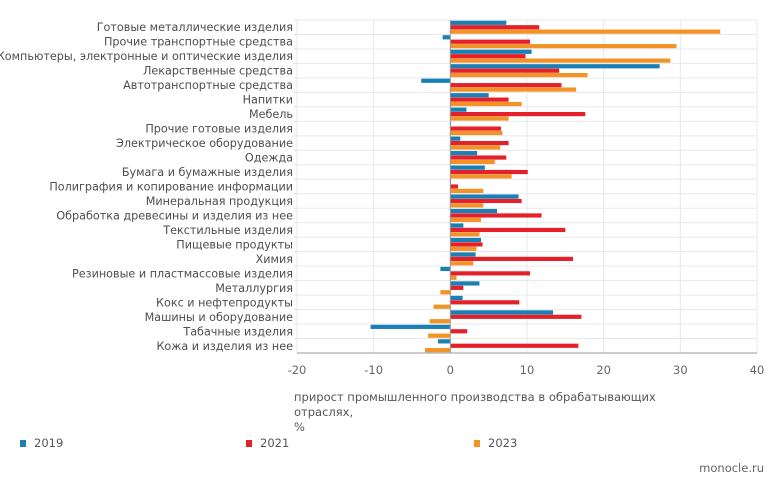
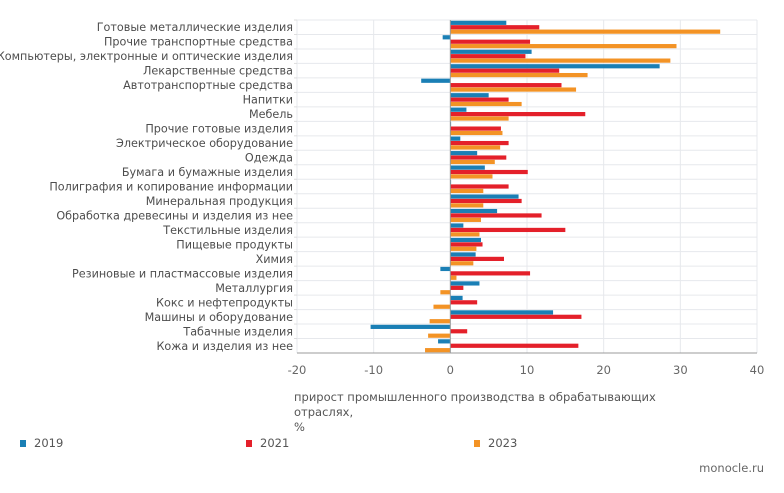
2023/Бумага и бумажные изделия: 8 -> 6
2021/Полиграфия и копирование информации: 1 -> 8
2021/Химия: 16 -> 7
2021/Кокс и нефтепродукты: 9 -> 4
